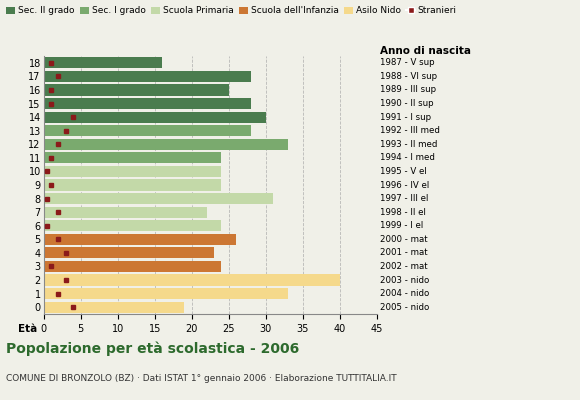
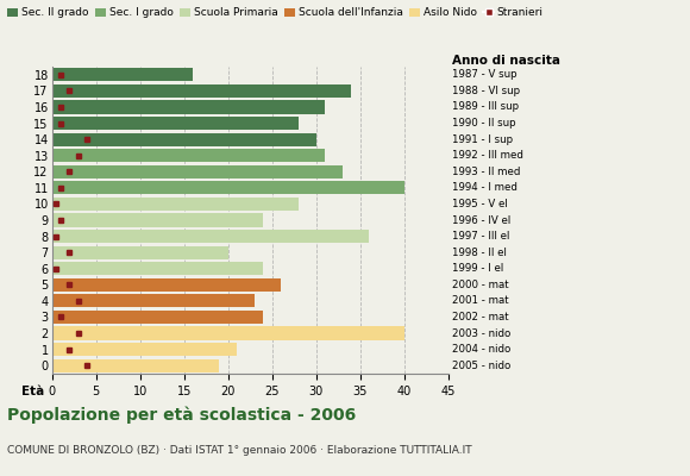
17: 28 -> 34
16: 25 -> 31
13: 28 -> 31
11: 24 -> 40
10: 24 -> 28
8: 31 -> 36
7: 22 -> 20
1: 33 -> 21
